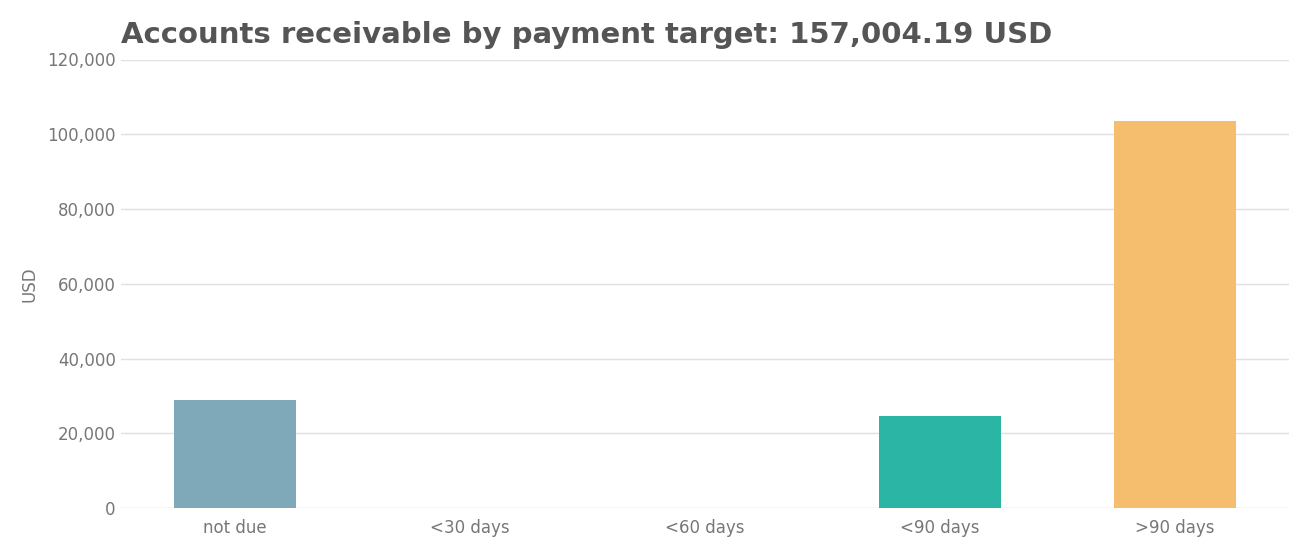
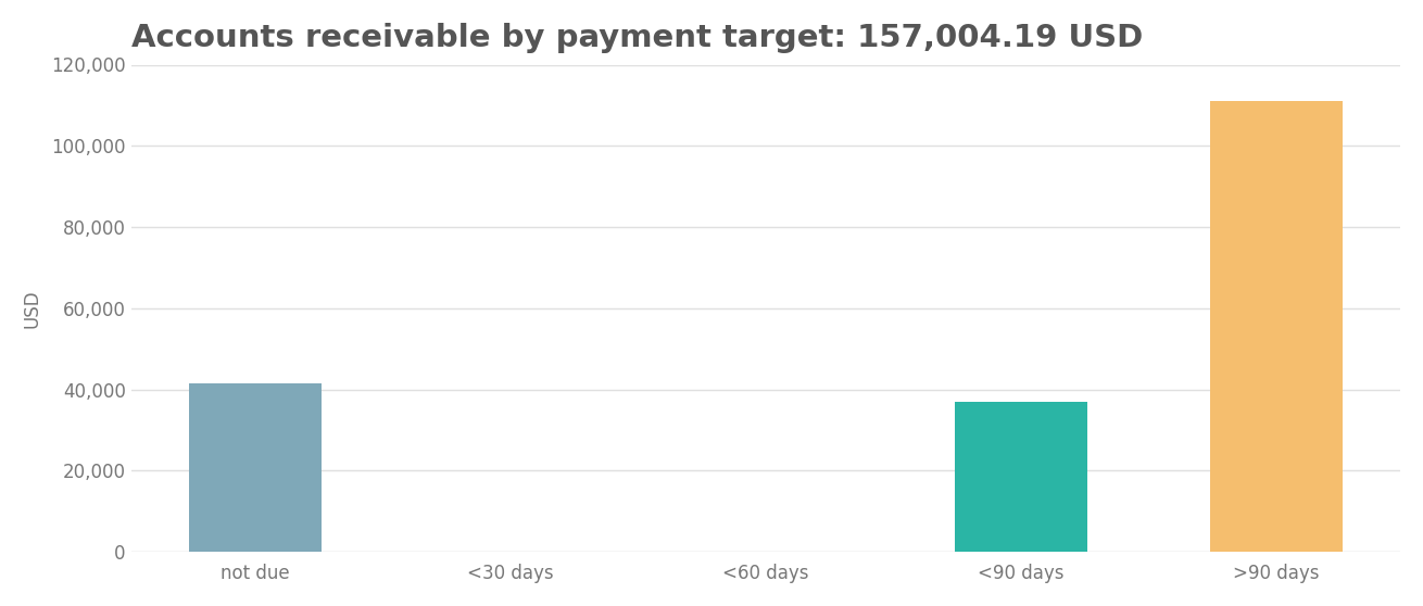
not due: 29,000 -> 41,500
<90 days: 24,500 -> 37,000
>90 days: 103,500 -> 111,000
